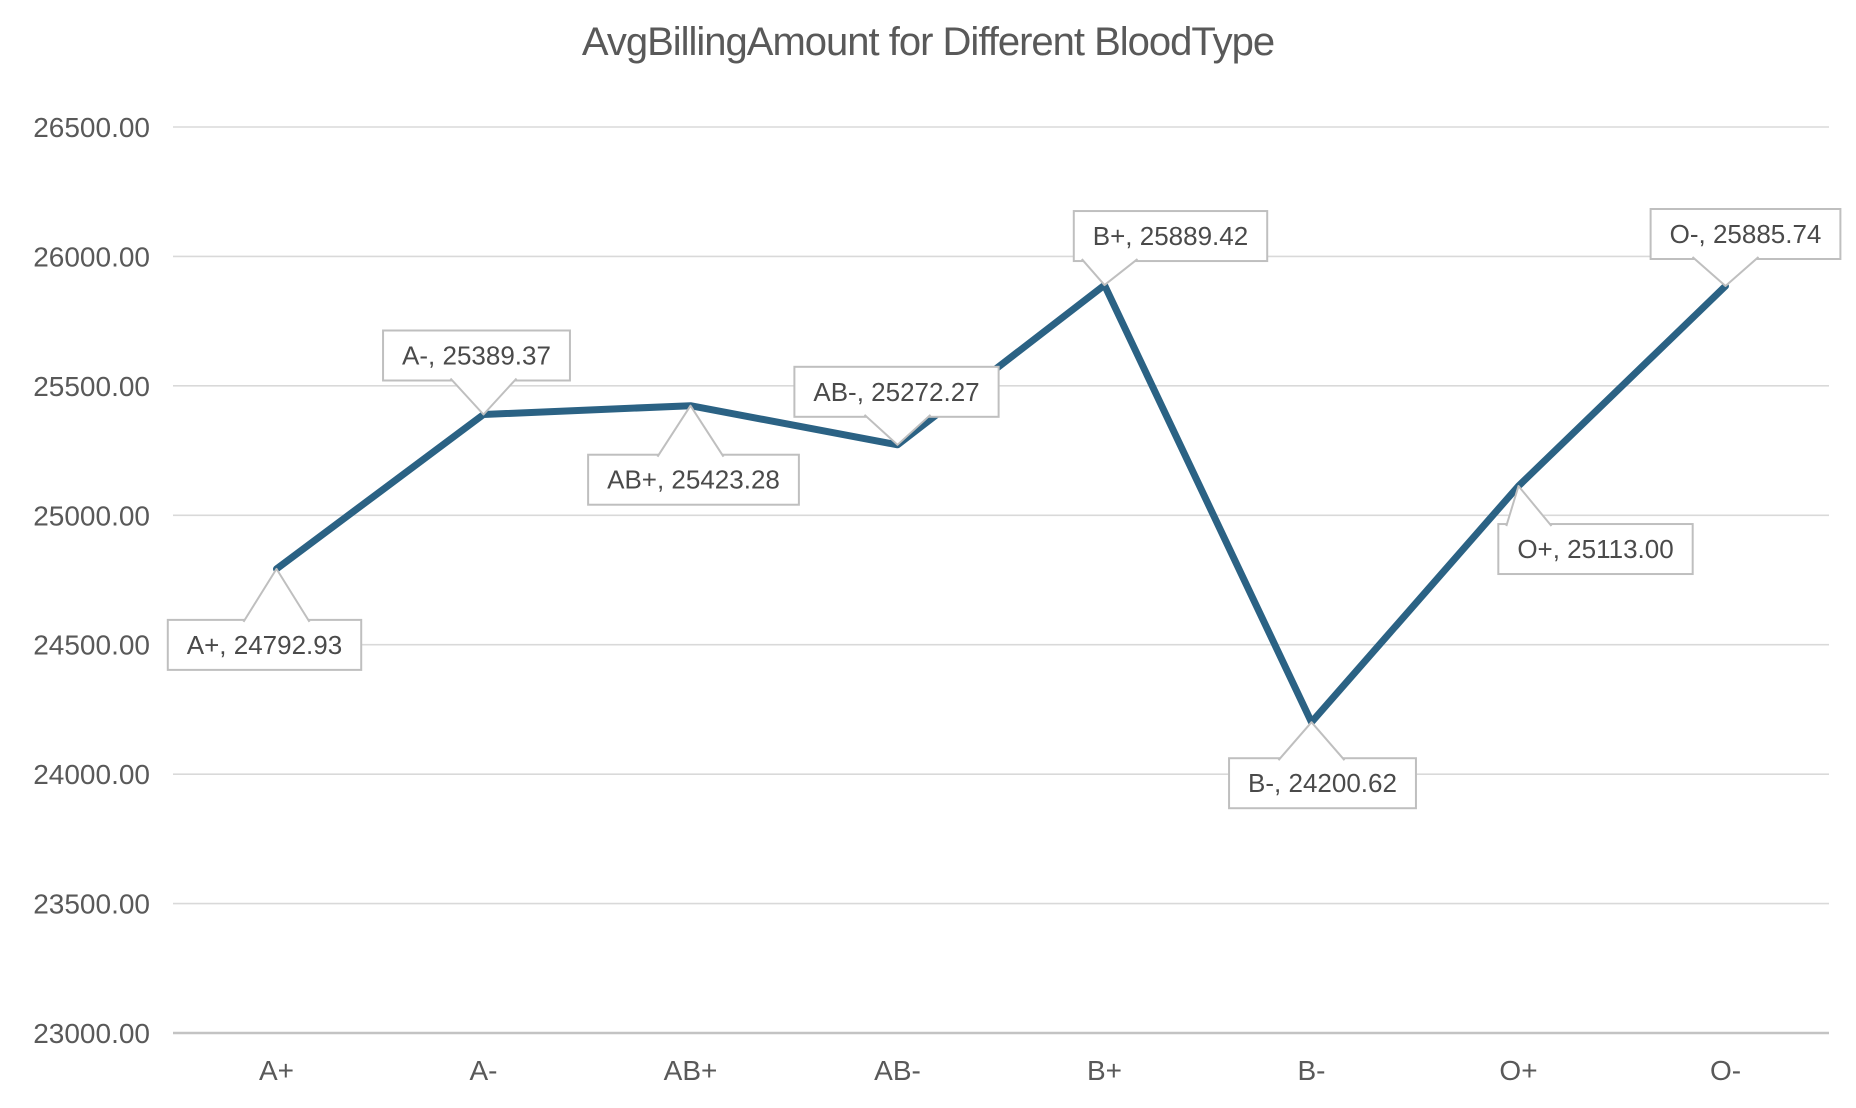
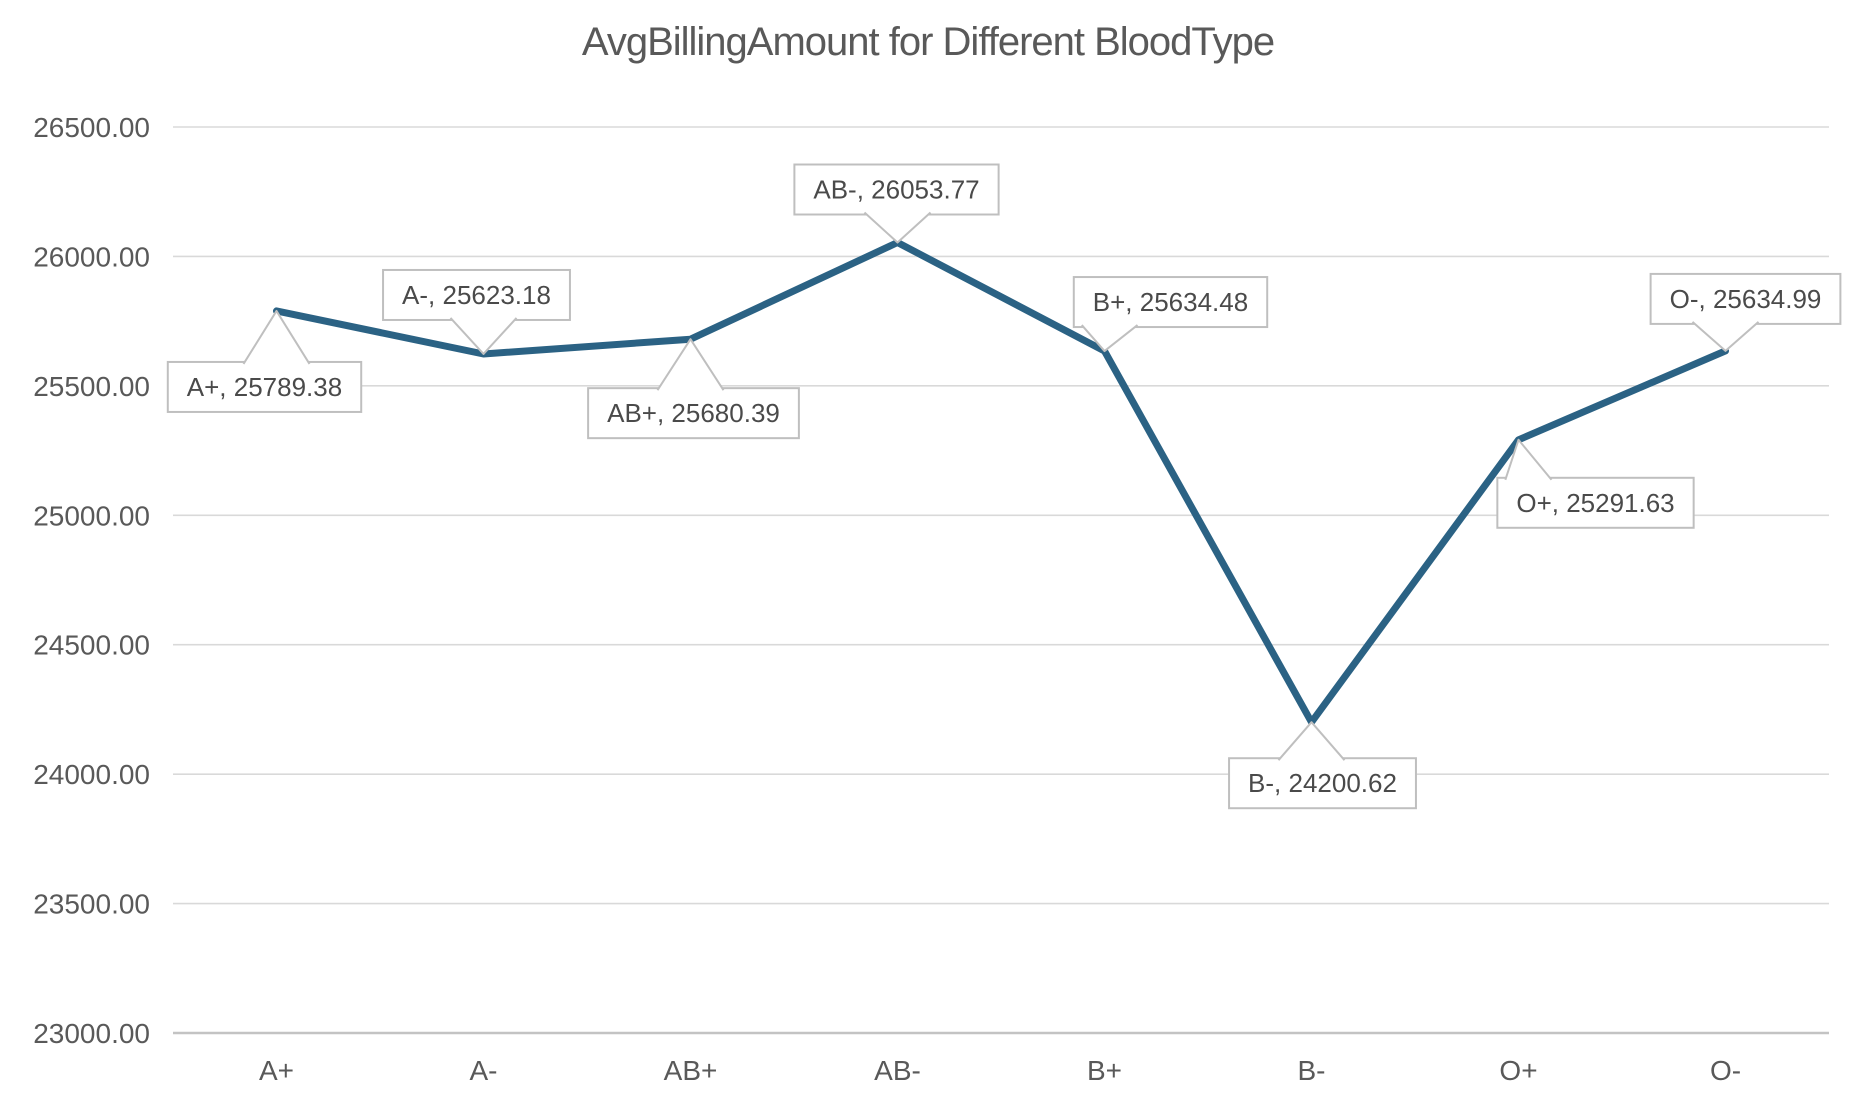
A+: 24792.93 -> 25789.38
A-: 25389.37 -> 25623.18
AB+: 25423.28 -> 25680.39
AB-: 25272.27 -> 26053.77
B+: 25889.42 -> 25634.48
O+: 25113.00 -> 25291.63
O-: 25885.74 -> 25634.99
